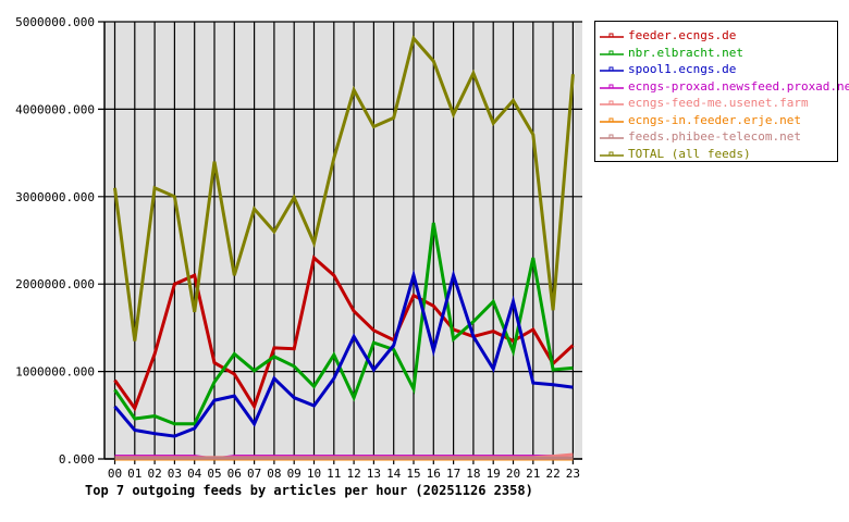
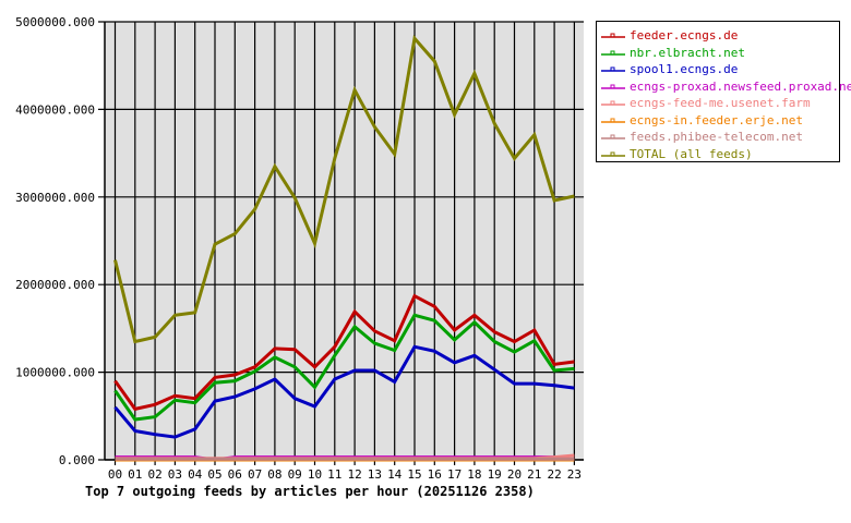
TOTAL (all feeds)/00: 3100000 -> 2300000
feeder.ecngs.de/02: 1200000 -> 600000
TOTAL (all feeds)/02: 3100000 -> 1400000
feeder.ecngs.de/03: 2000000 -> 700000
nbr.elbracht.net/03: 400000 -> 700000
TOTAL (all feeds)/03: 3000000 -> 1600000
feeder.ecngs.de/04: 2100000 -> 700000
nbr.elbracht.net/04: 400000 -> 600000
feeder.ecngs.de/05: 1100000 -> 900000
TOTAL (all feeds)/05: 3400000 -> 2500000
nbr.elbracht.net/06: 1200000 -> 900000
TOTAL (all feeds)/06: 2100000 -> 2600000
feeder.ecngs.de/07: 600000 -> 1100000
spool1.ecngs.de/07: 400000 -> 800000
TOTAL (all feeds)/08: 2600000 -> 3400000
feeder.ecngs.de/10: 2300000 -> 1100000
feeder.ecngs.de/11: 2100000 -> 1300000
nbr.elbracht.net/12: 700000 -> 1500000
spool1.ecngs.de/12: 1400000 -> 1000000
spool1.ecngs.de/14: 1300000 -> 900000
TOTAL (all feeds)/14: 3900000 -> 3500000
nbr.elbracht.net/15: 800000 -> 1600000
spool1.ecngs.de/15: 2100000 -> 1300000
nbr.elbracht.net/16: 2700000 -> 1600000
spool1.ecngs.de/17: 2100000 -> 1100000
feeder.ecngs.de/18: 1400000 -> 1600000
spool1.ecngs.de/18: 1400000 -> 1200000
nbr.elbracht.net/19: 1800000 -> 1400000
spool1.ecngs.de/20: 1800000 -> 900000
TOTAL (all feeds)/20: 4100000 -> 3400000
nbr.elbracht.net/21: 2300000 -> 1400000
TOTAL (all feeds)/22: 1700000 -> 3000000
feeder.ecngs.de/23: 1300000 -> 1100000
TOTAL (all feeds)/23: 4400000 -> 3000000
